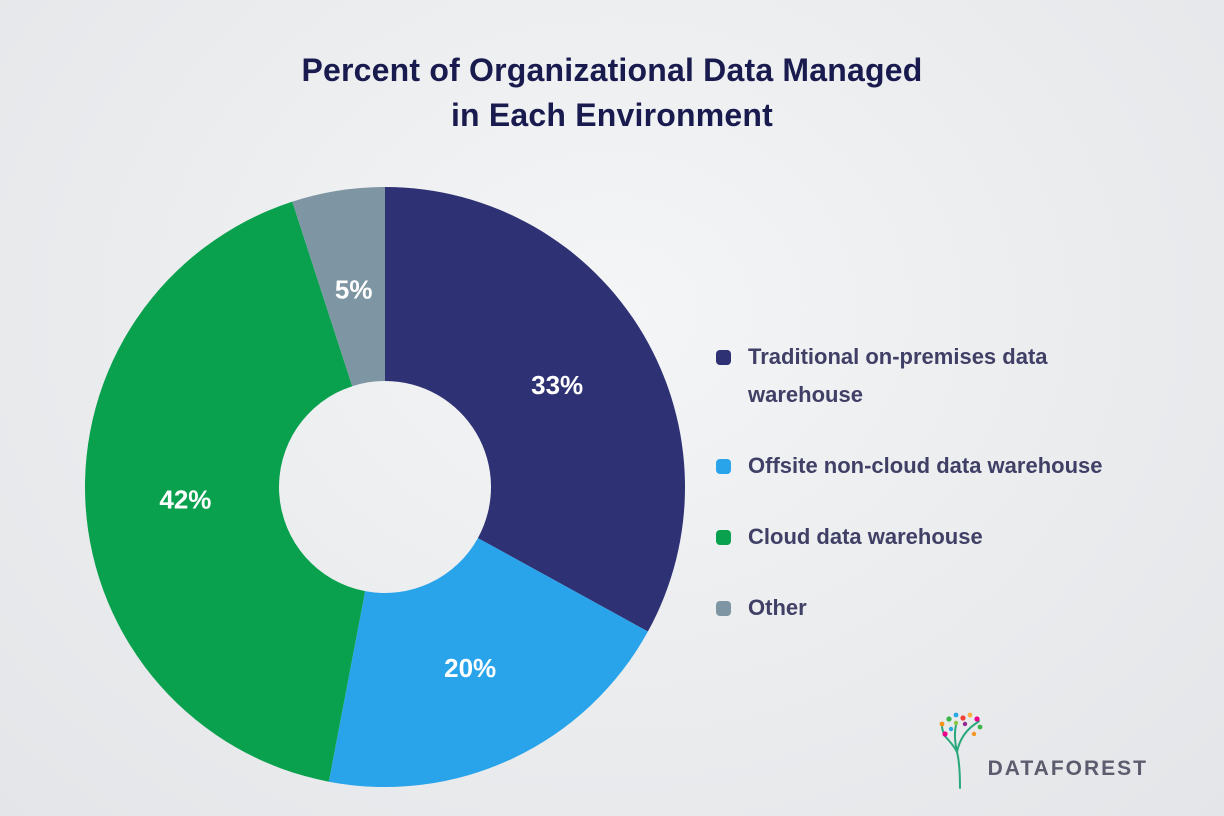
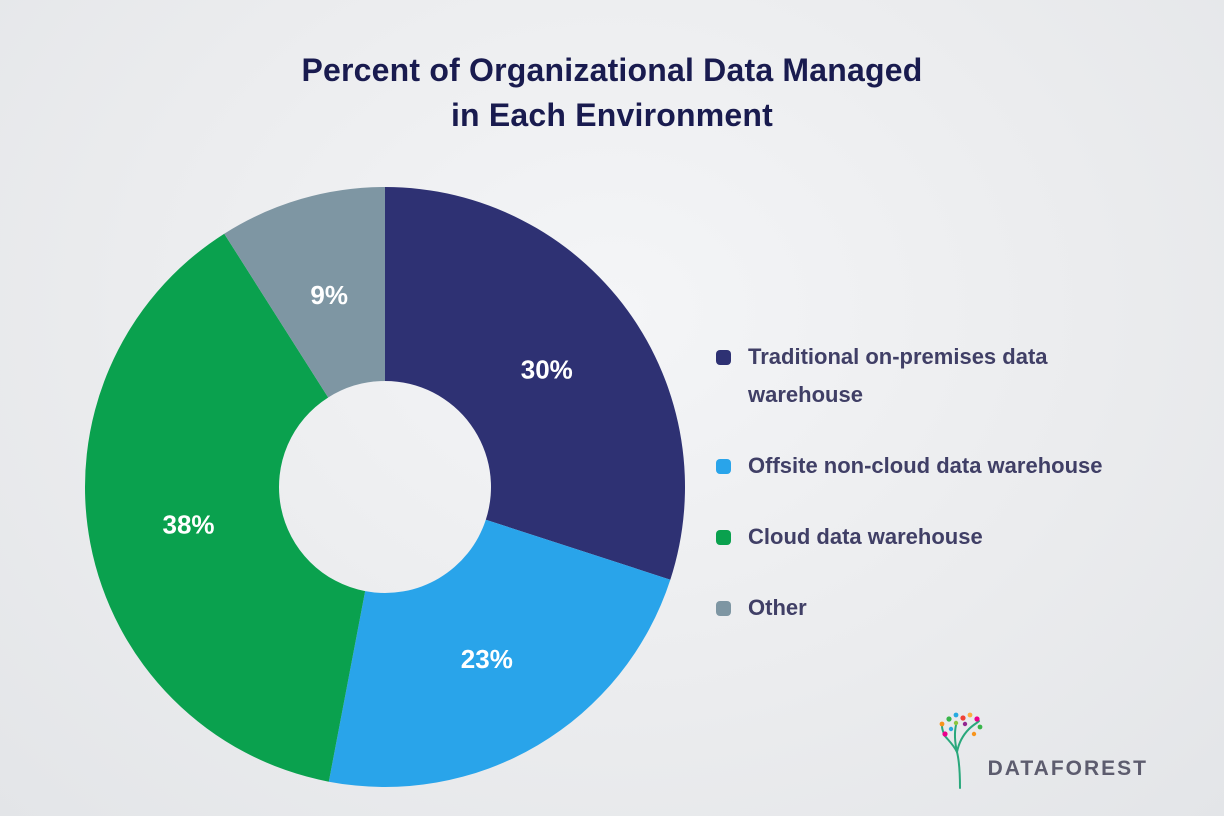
Traditional on-premises data warehouse: 33% -> 30%
Offsite non-cloud data warehouse: 20% -> 23%
Cloud data warehouse: 42% -> 38%
Other: 5% -> 9%
